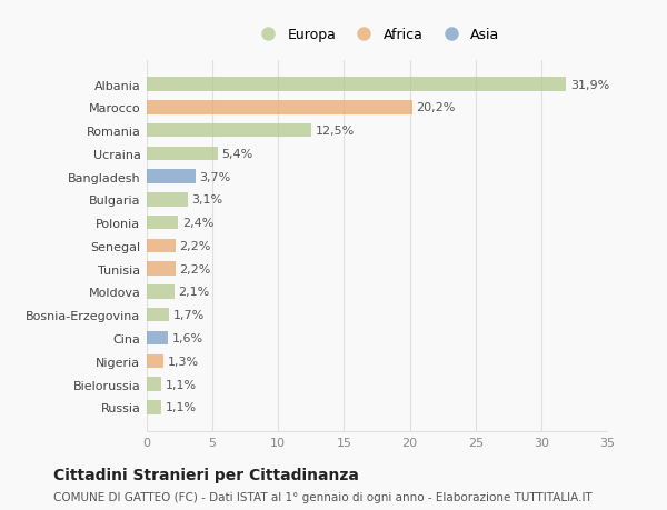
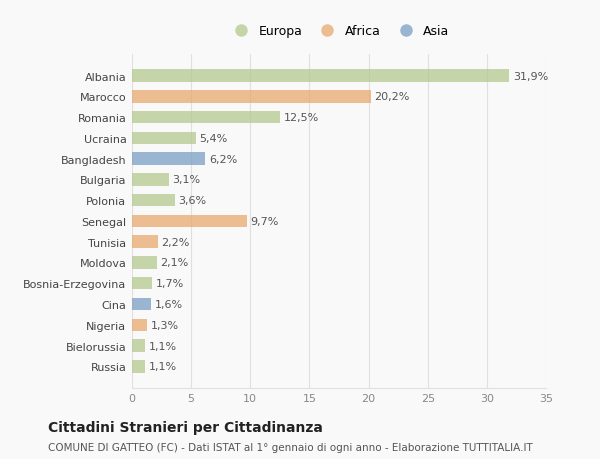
Bangladesh: 3,7% -> 6,2%
Polonia: 2,4% -> 3,6%
Senegal: 2,2% -> 9,7%
